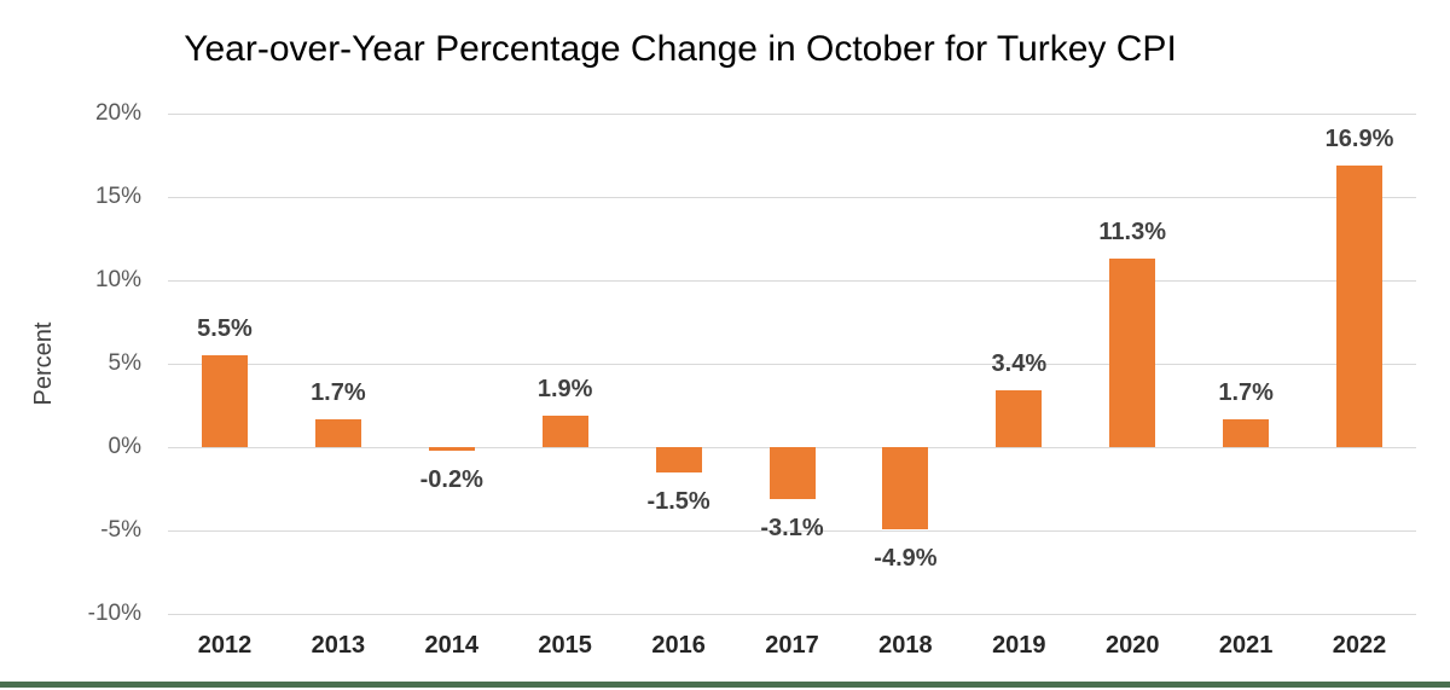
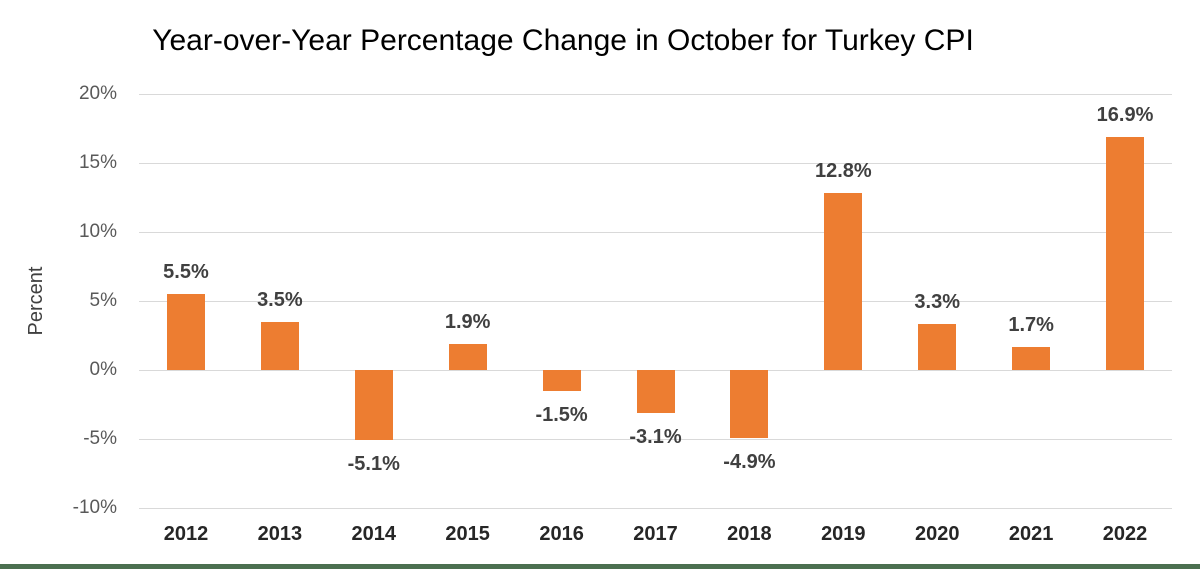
2013: 1.7% -> 3.5%
2014: -0.2% -> -5.1%
2019: 3.4% -> 12.8%
2020: 11.3% -> 3.3%
